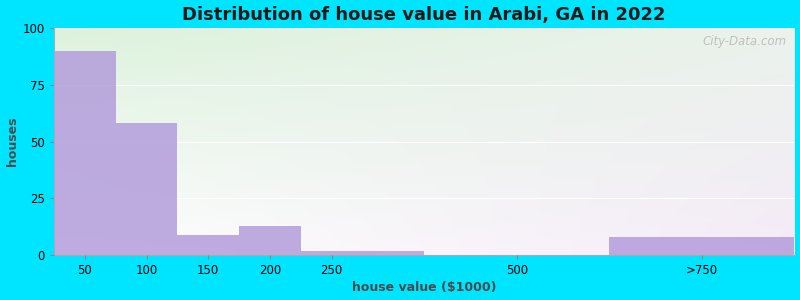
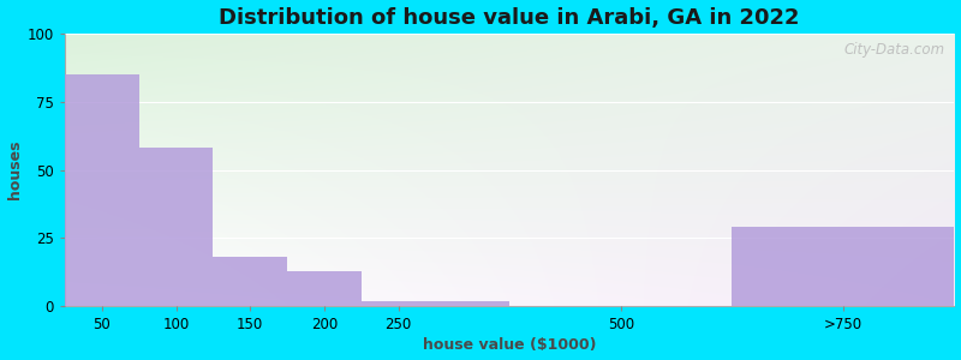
50: 90 -> 85
150: 9 -> 18
>750: 8 -> 29
